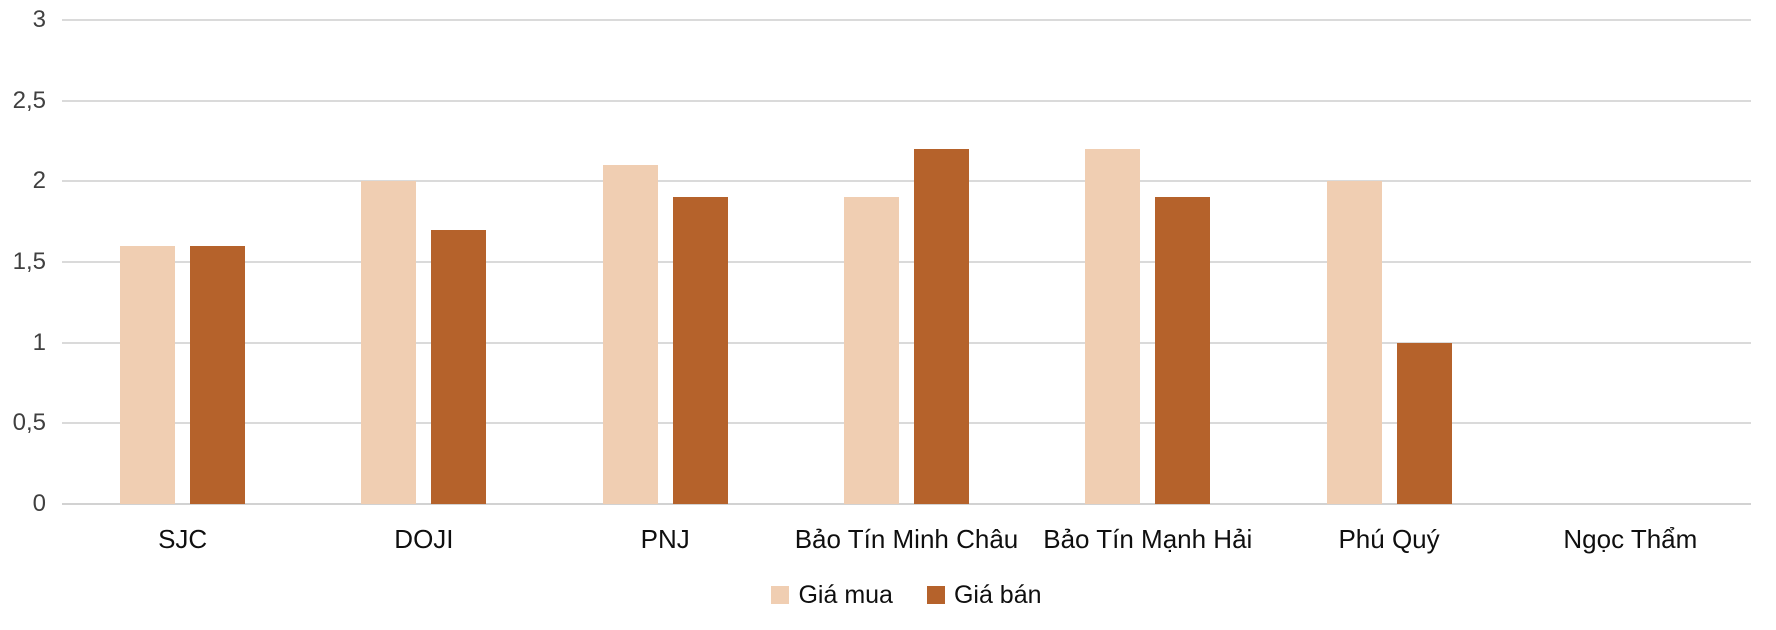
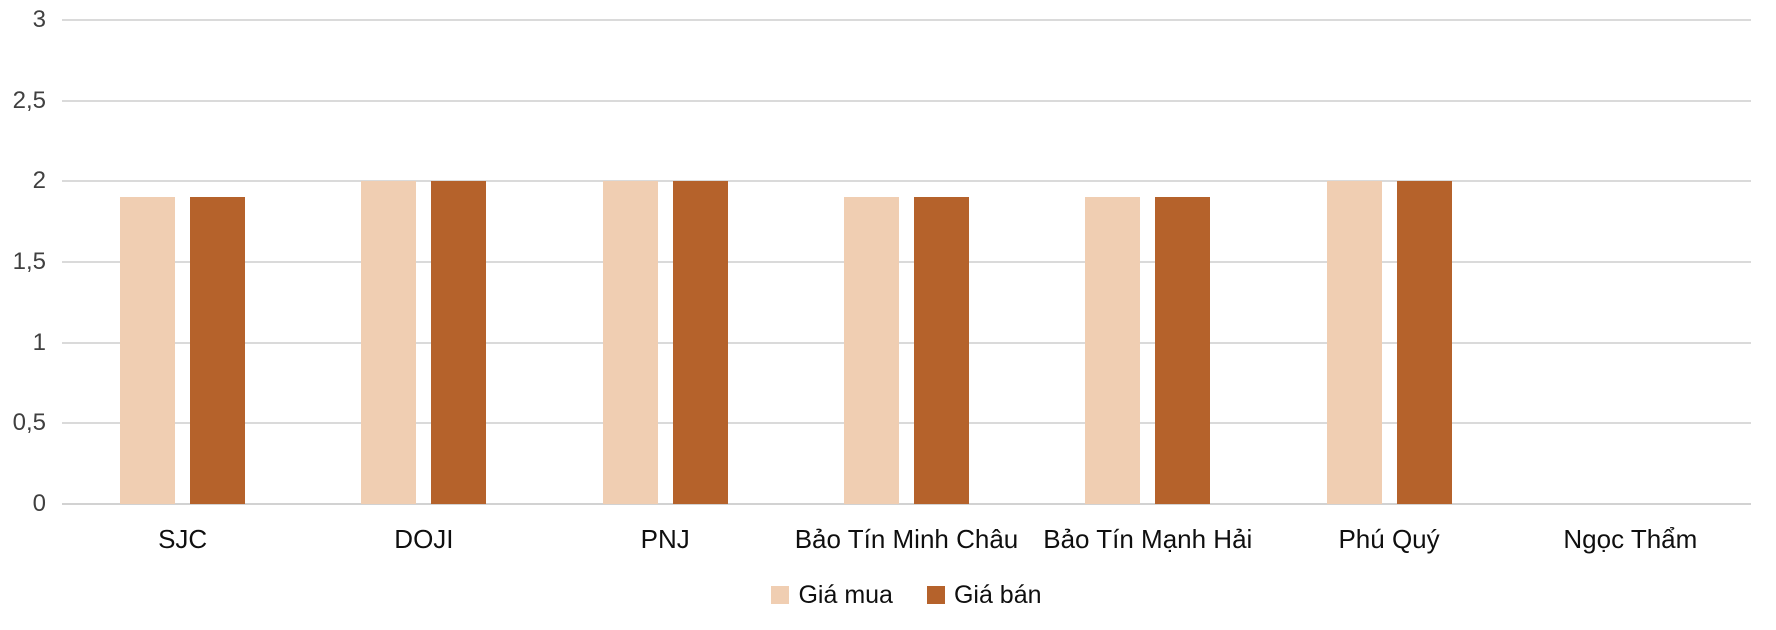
Giá mua/SJC: 1.6 -> 1.9
Giá bán/SJC: 1.6 -> 1.9
Giá bán/DOJI: 1.7 -> 2.0
Giá mua/PNJ: 2.1 -> 2.0
Giá bán/PNJ: 1.9 -> 2.0
Giá bán/Bảo Tín Minh Châu: 2.2 -> 1.9
Giá mua/Bảo Tín Mạnh Hải: 2.2 -> 1.9
Giá bán/Phú Quý: 1.0 -> 2.0
